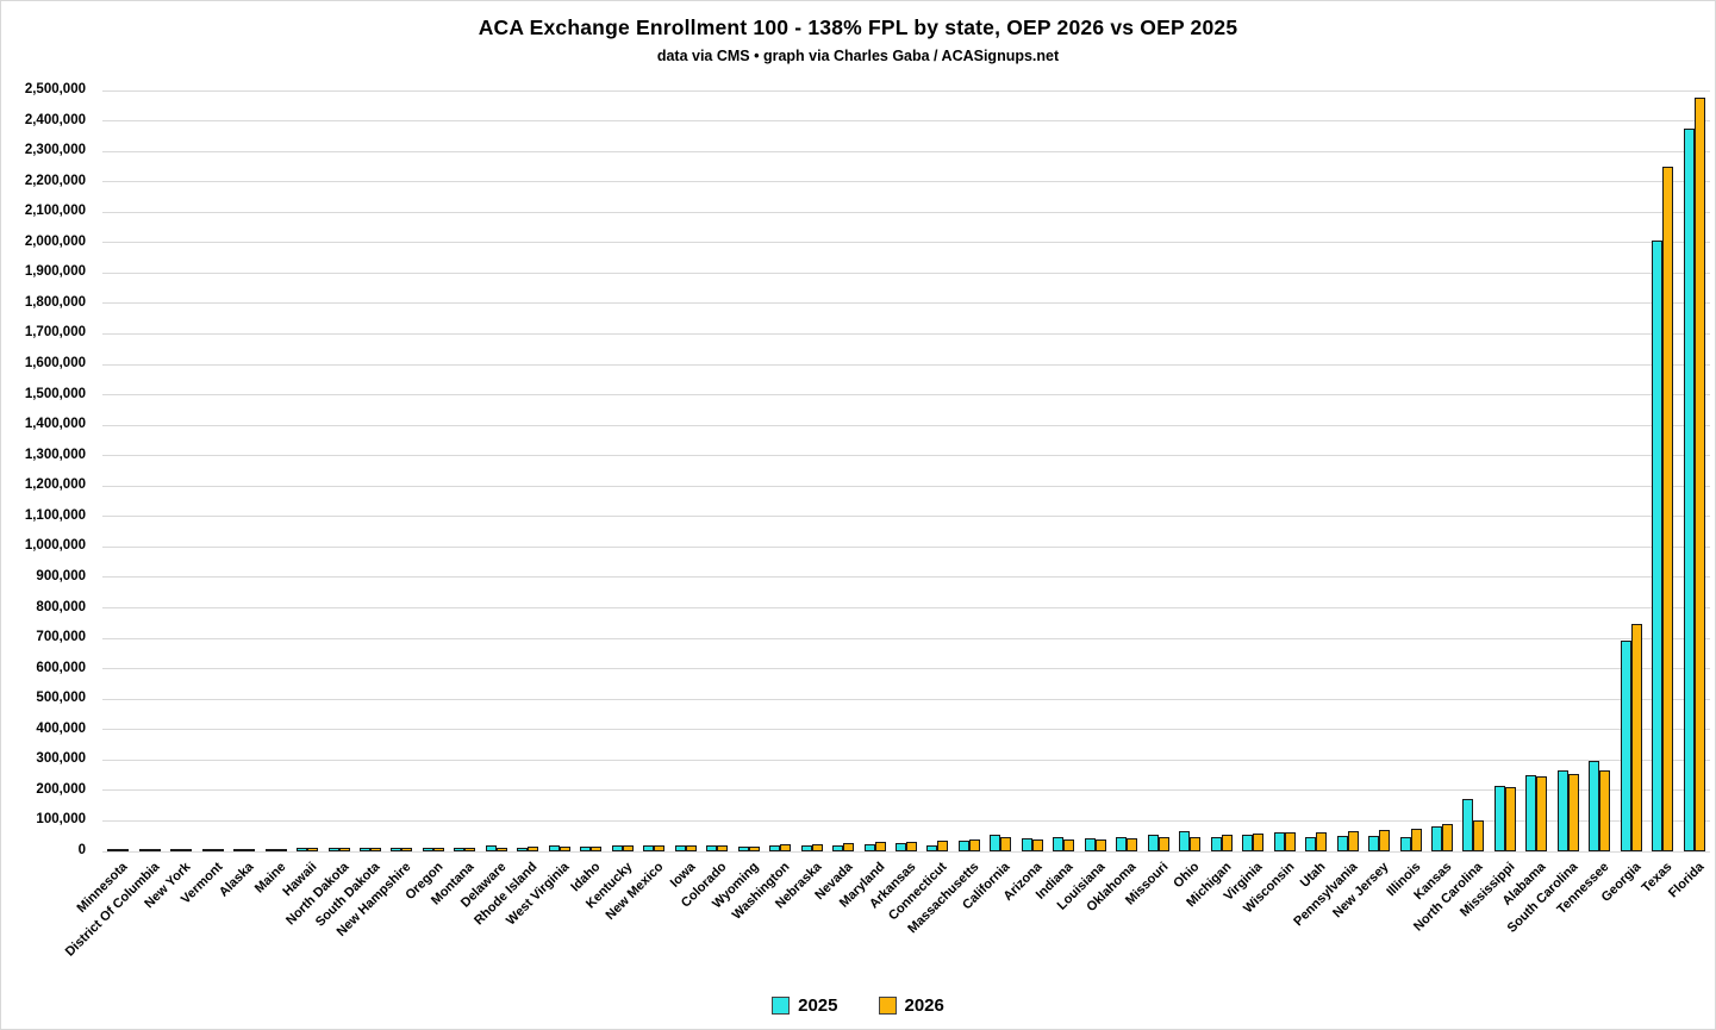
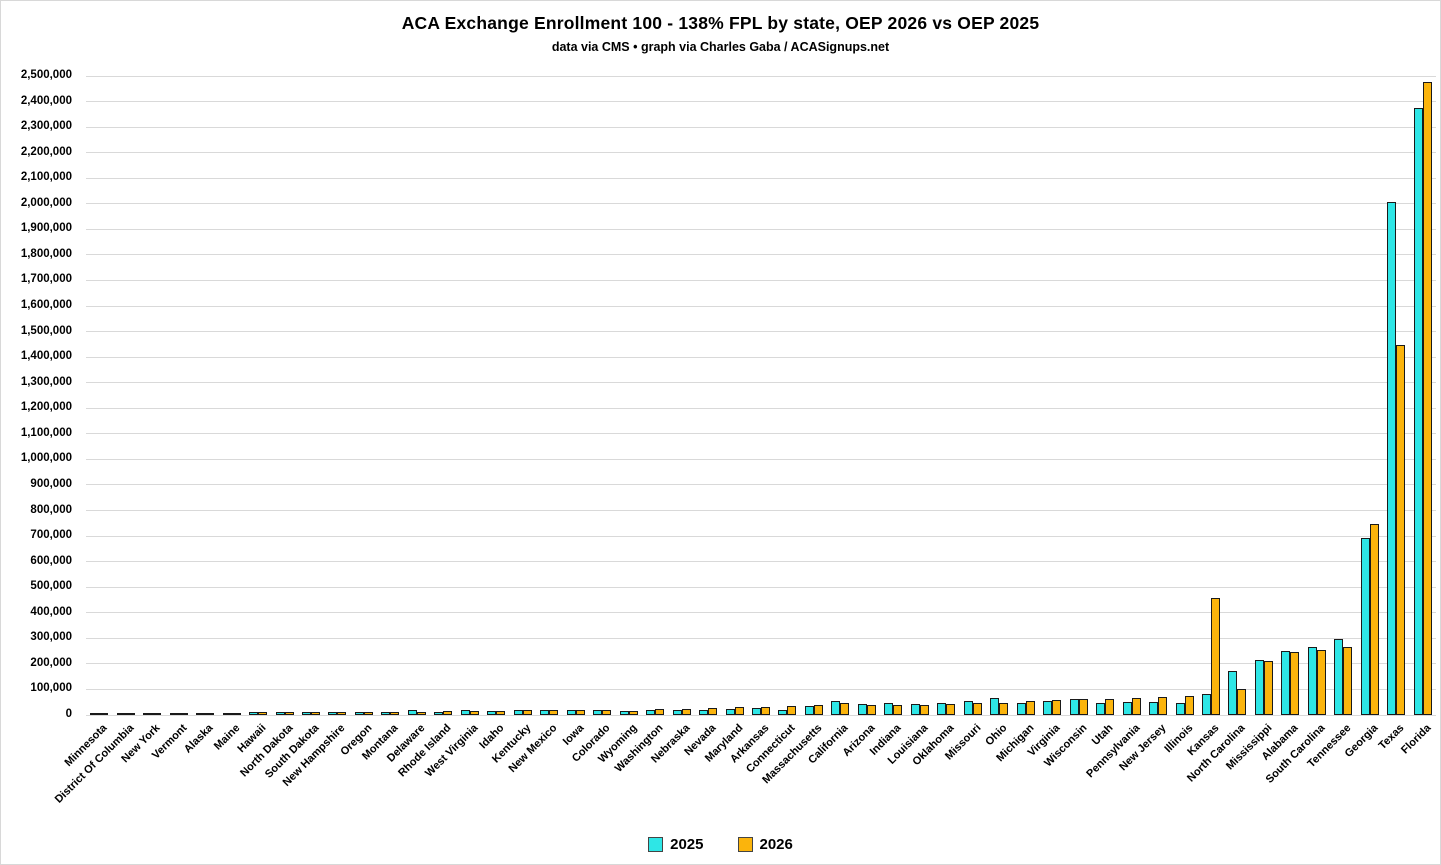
2026/Kansas: 80000 -> 450000
2026/Texas: 2240000 -> 1440000
